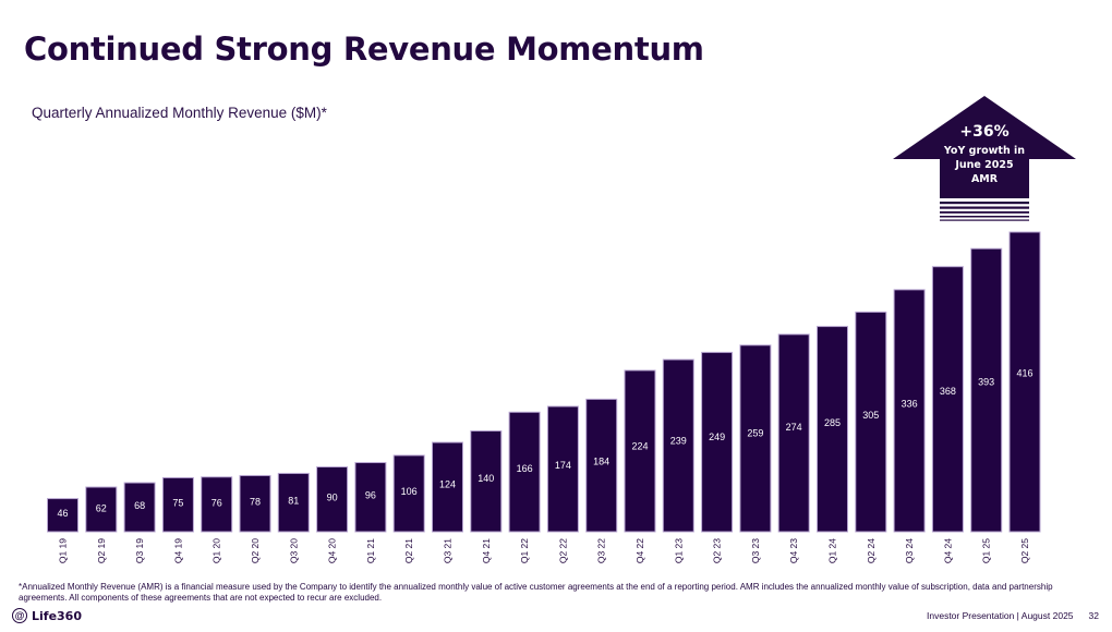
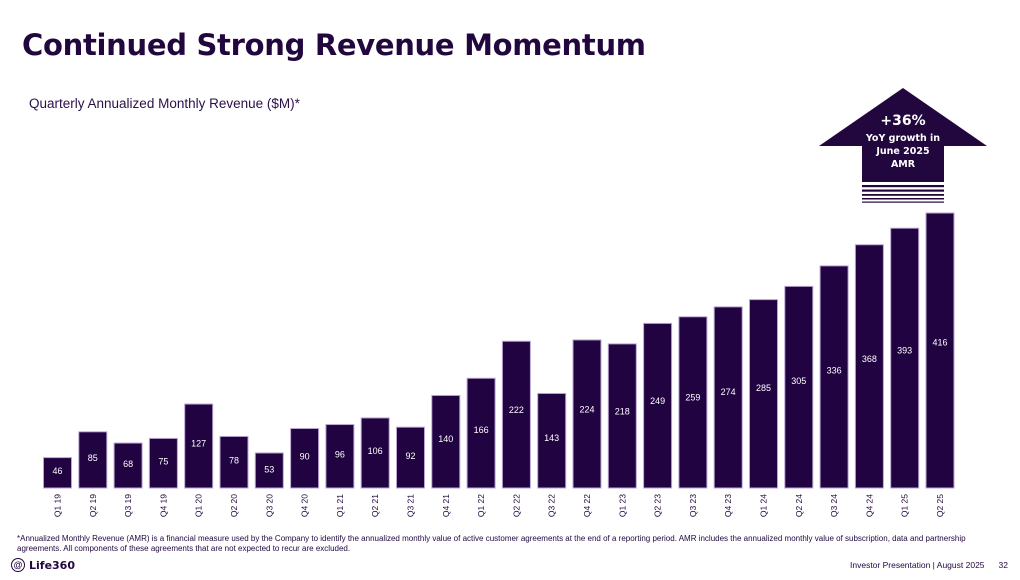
Q2 19: 62 -> 85
Q1 20: 76 -> 127
Q3 20: 81 -> 53
Q3 21: 124 -> 92
Q2 22: 174 -> 222
Q3 22: 184 -> 143
Q1 23: 239 -> 218
